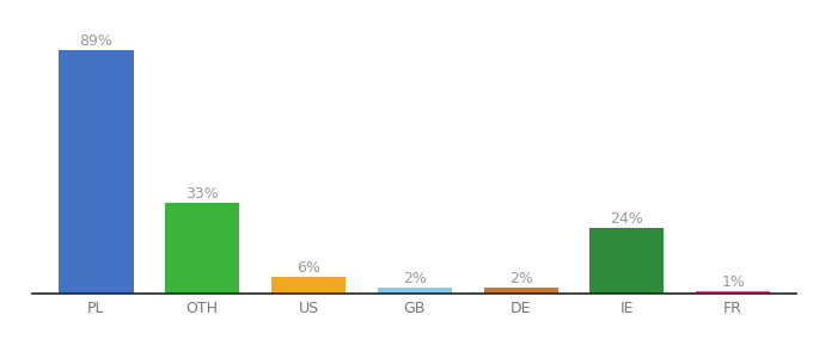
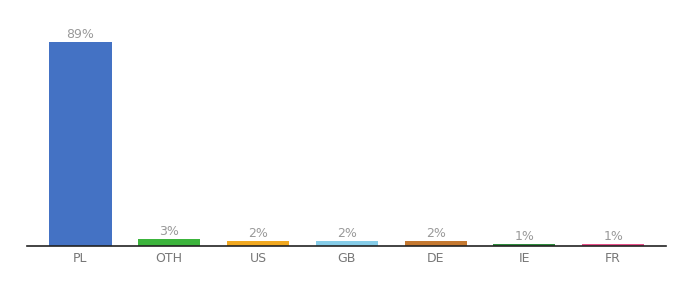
OTH: 33% -> 3%
US: 6% -> 2%
IE: 24% -> 1%
